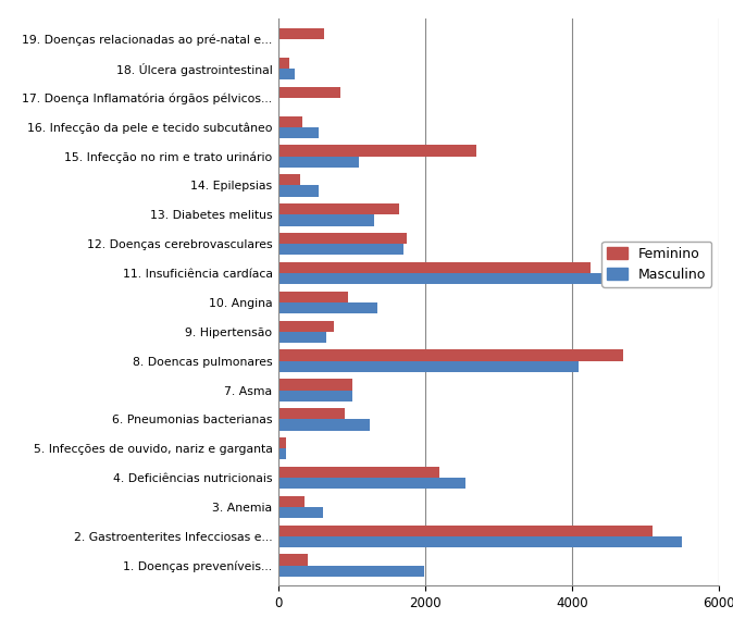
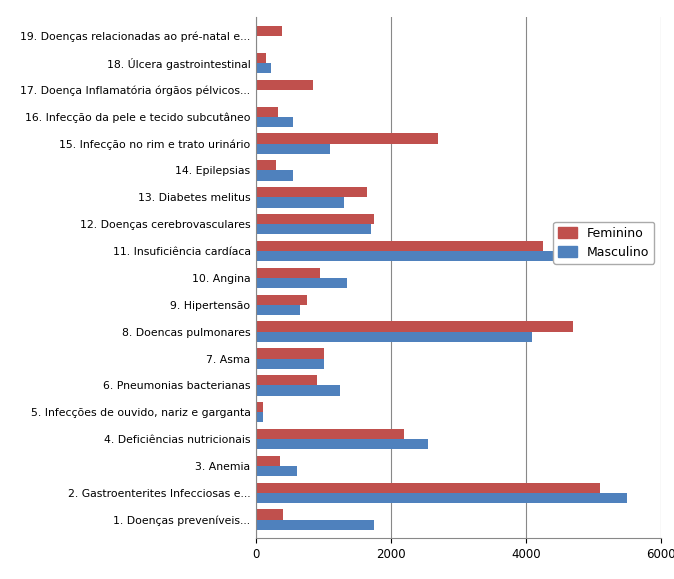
Feminino/19. Doenças relacionadas ao pré-natal e...: 620 -> 380
Masculino/1. Doenças preveníveis...: 1980 -> 1750
